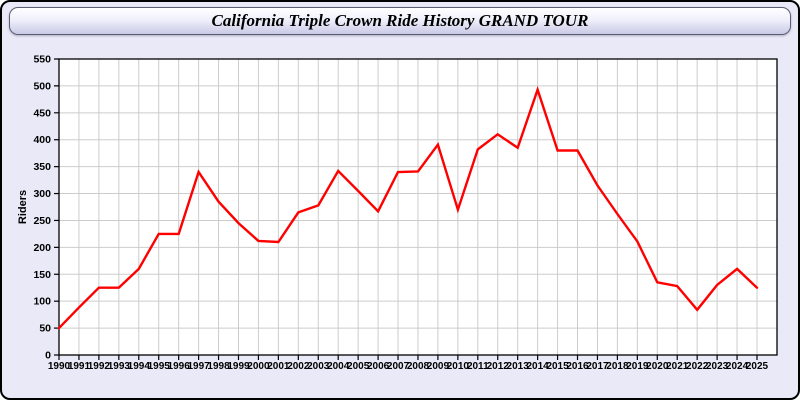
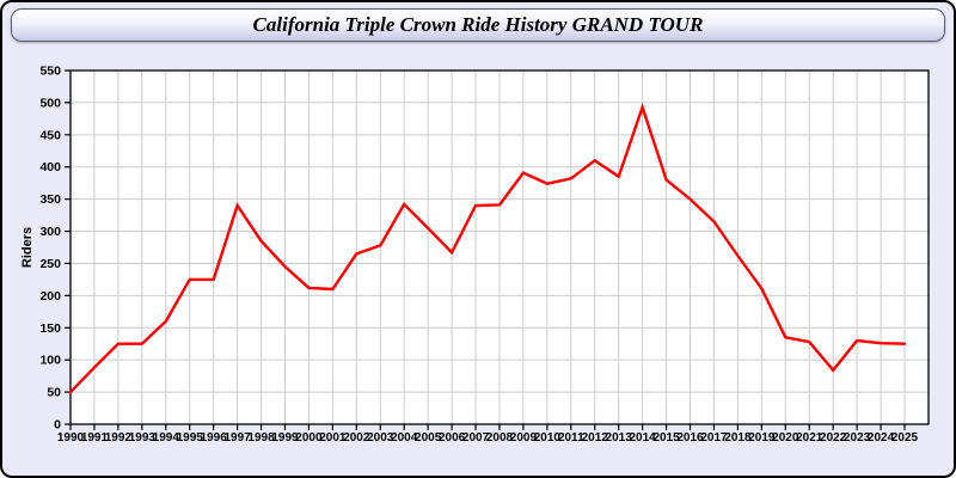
2010: 270 -> 370
2016: 380 -> 350
2024: 160 -> 130
